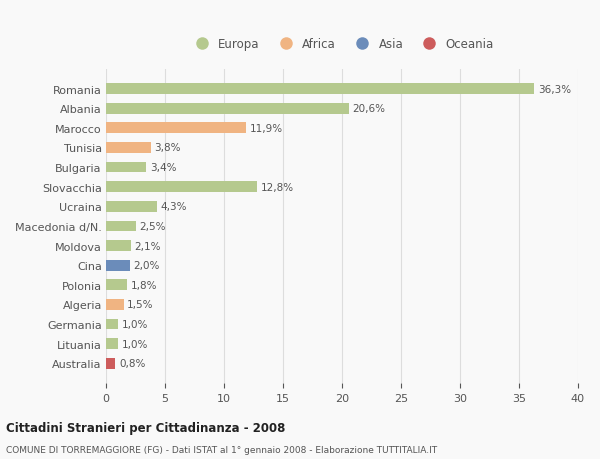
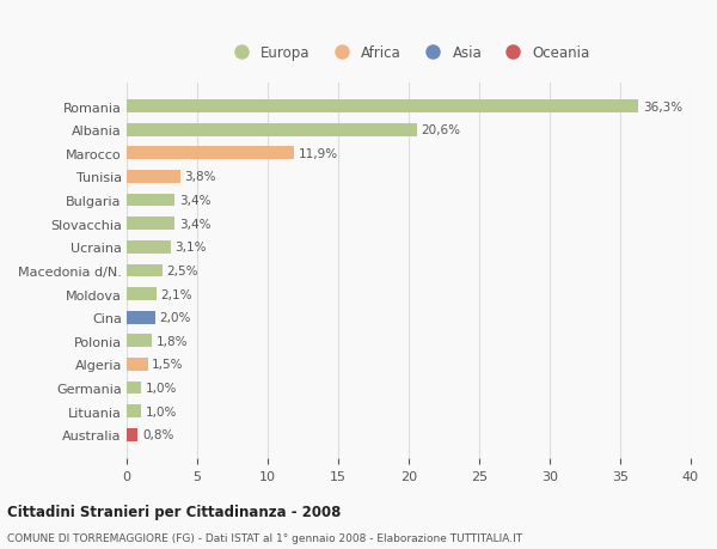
Slovacchia: 12,8% -> 3,4%
Ucraina: 4,3% -> 3,1%
